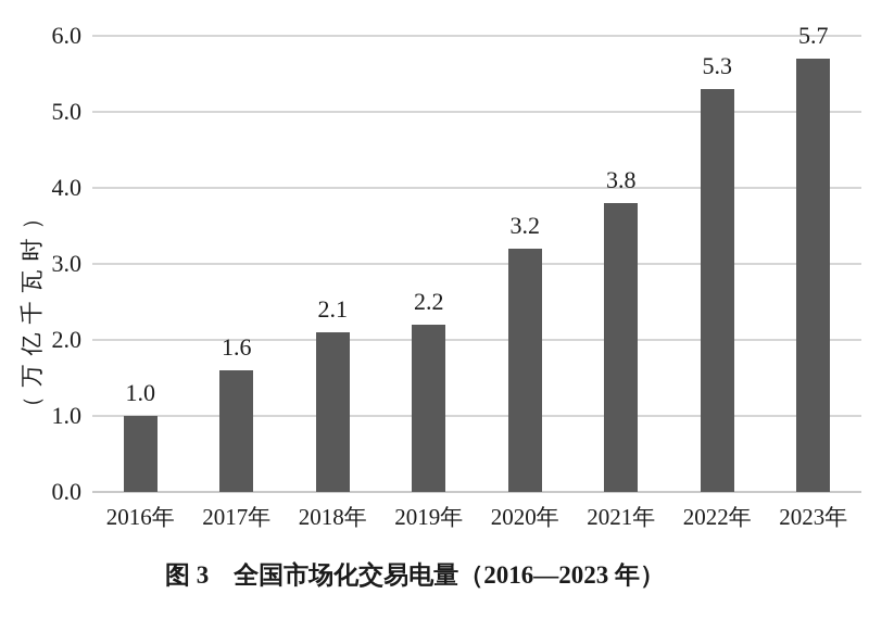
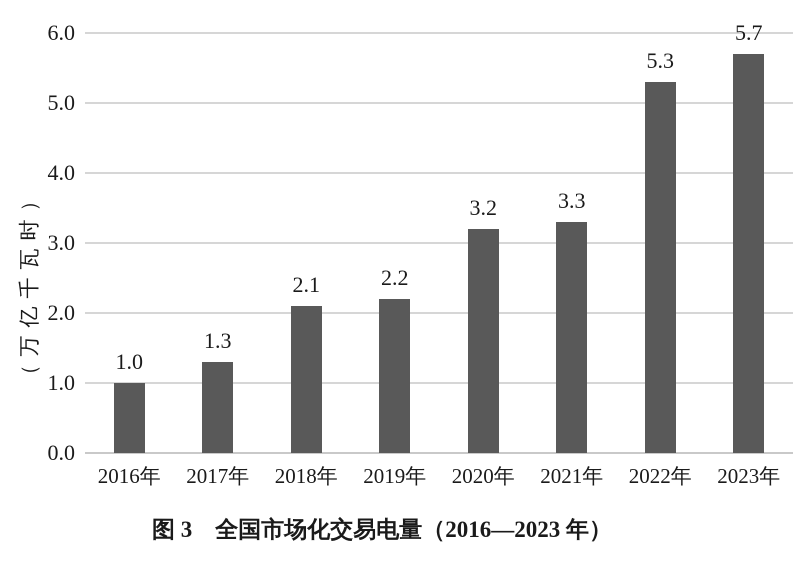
2017年: 1.6 -> 1.3
2021年: 3.8 -> 3.3
